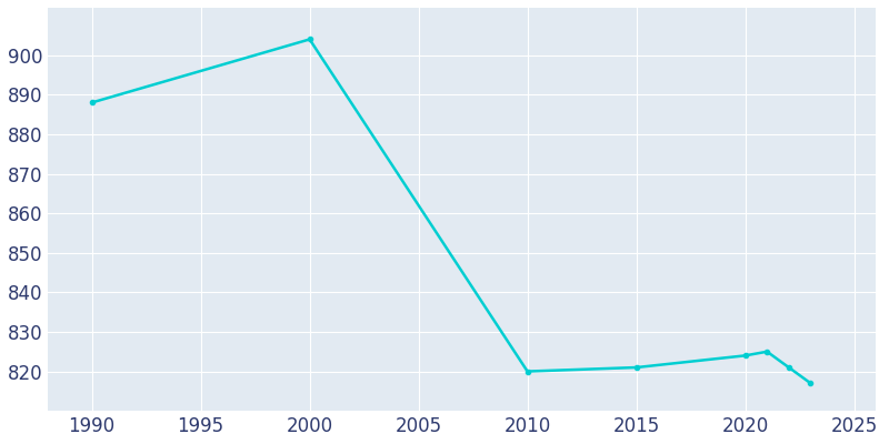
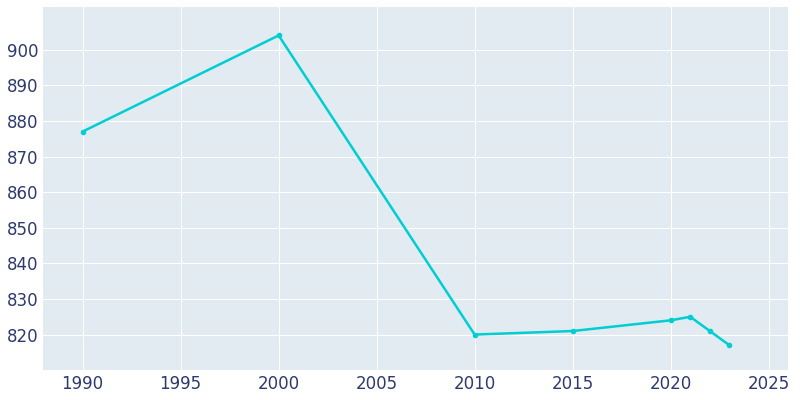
1990: 888 -> 877
